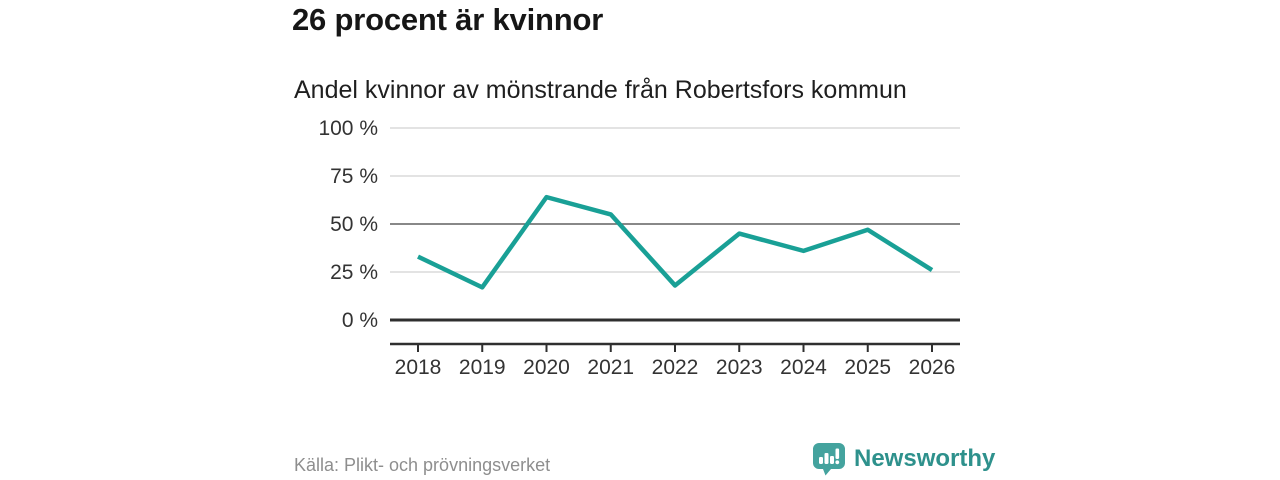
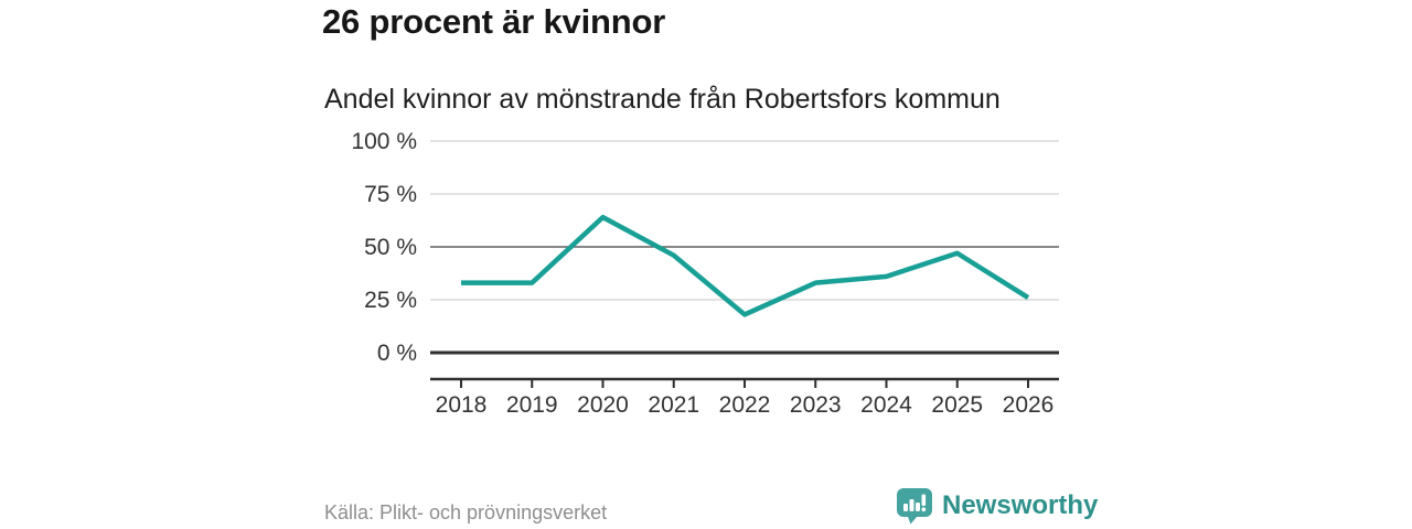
2019: 17% -> 33%
2021: 55% -> 46%
2023: 45% -> 33%
